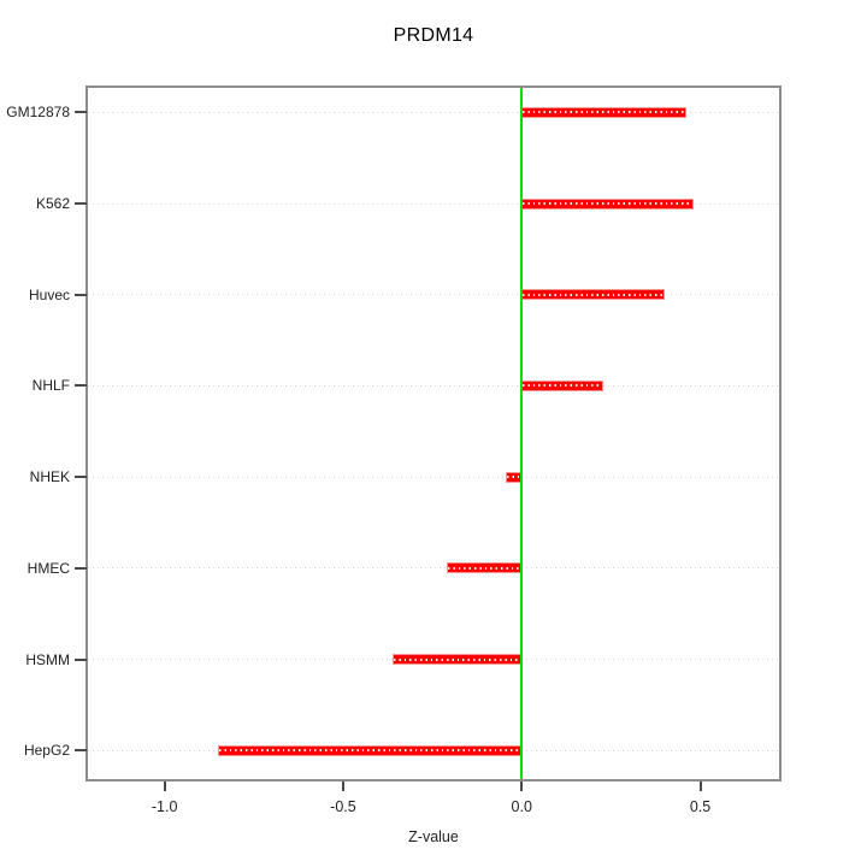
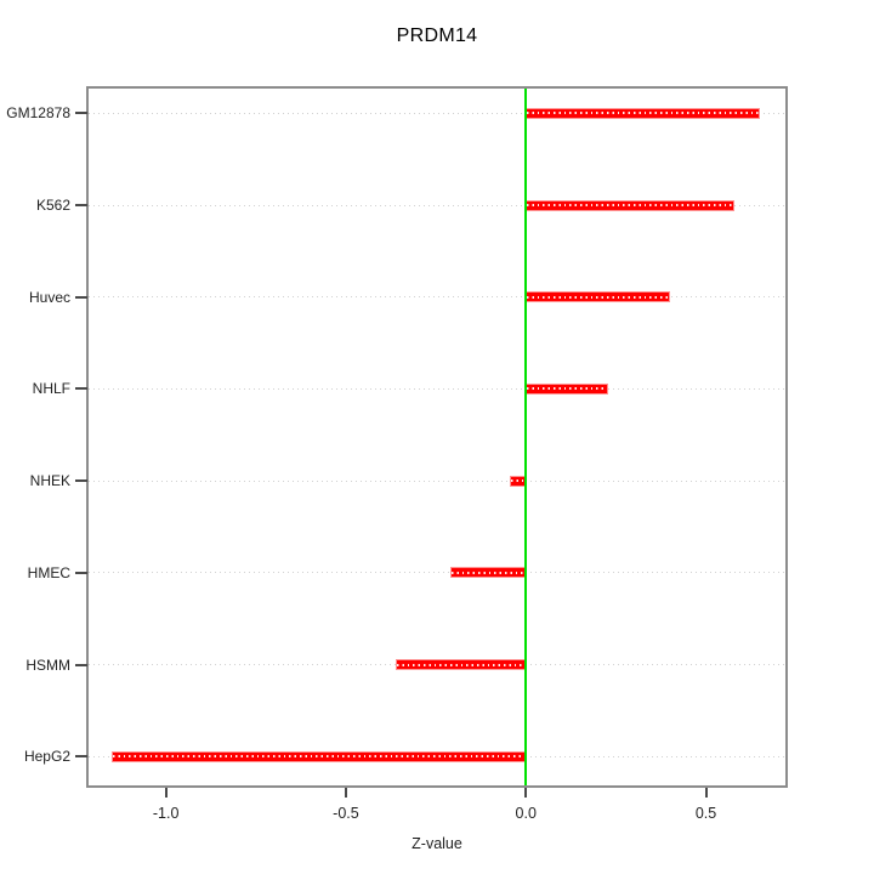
GM12878: 0.46 -> 0.65
K562: 0.48 -> 0.58
HepG2: -0.85 -> -1.15
